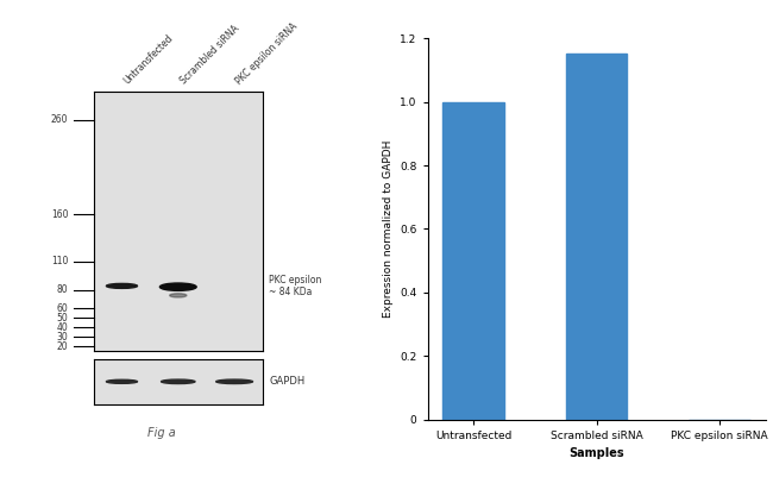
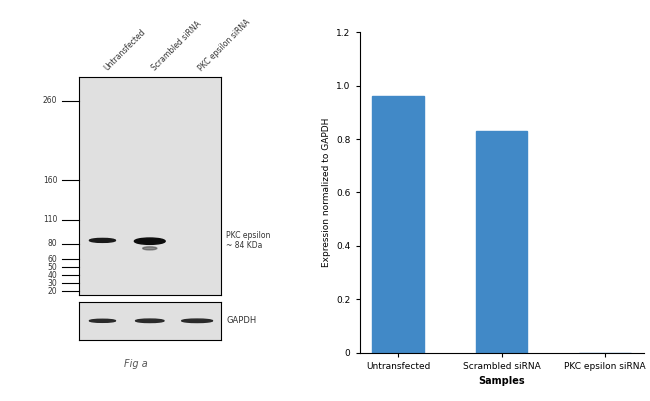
Untransfected: 1.00 -> 0.96
Scrambled siRNA: 1.15 -> 0.83
